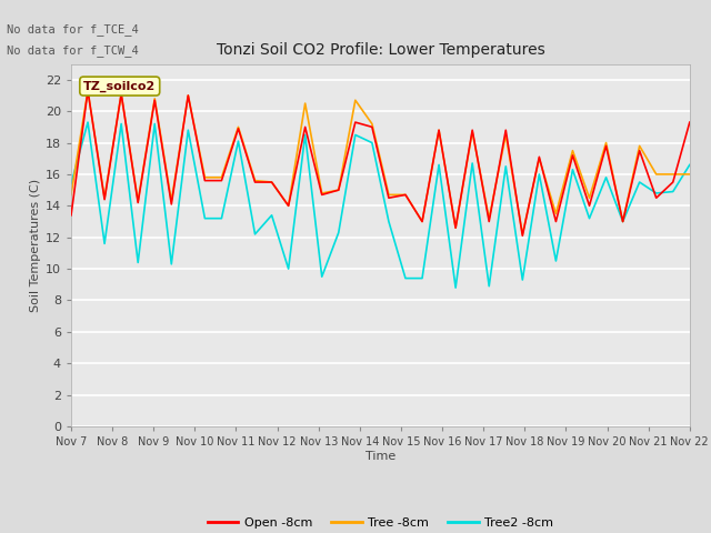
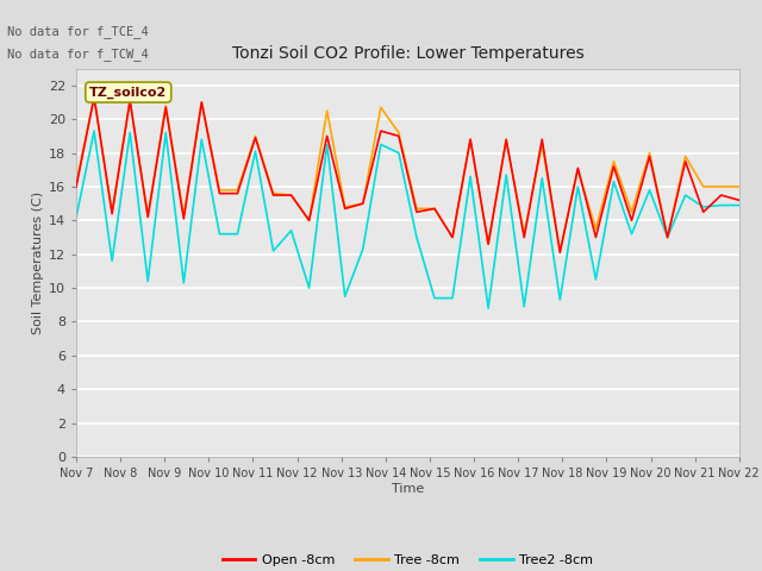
Open -8cm/Nov 7: 13.4 -> 16.0
Tree -8cm/Nov 7: 14.7 -> 16.2
Tree2 -8cm/Nov 7: 15.4 -> 14.2
Open -8cm/Nov 22: 19.3 -> 15.2
Tree2 -8cm/Nov 22: 16.6 -> 14.9
